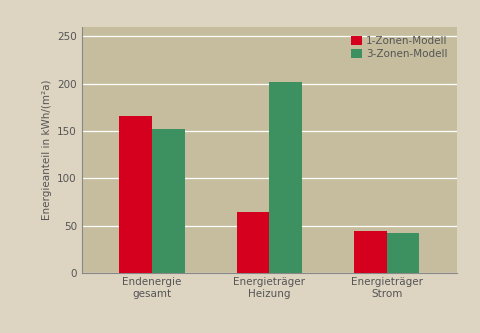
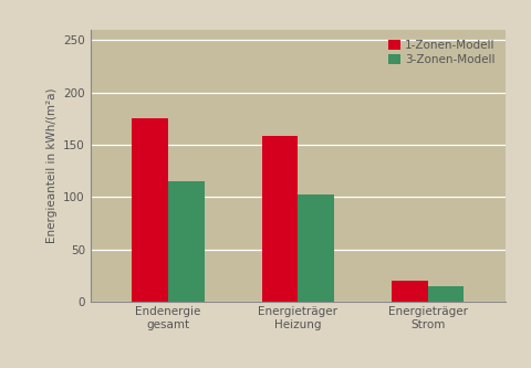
1-Zonen-Modell/Endenergie gesamt: 166 -> 175
3-Zonen-Modell/Endenergie gesamt: 152 -> 115
1-Zonen-Modell/Energieträger Heizung: 64 -> 158
3-Zonen-Modell/Energieträger Heizung: 202 -> 102
1-Zonen-Modell/Energieträger Strom: 44 -> 20
3-Zonen-Modell/Energieträger Strom: 42 -> 15
